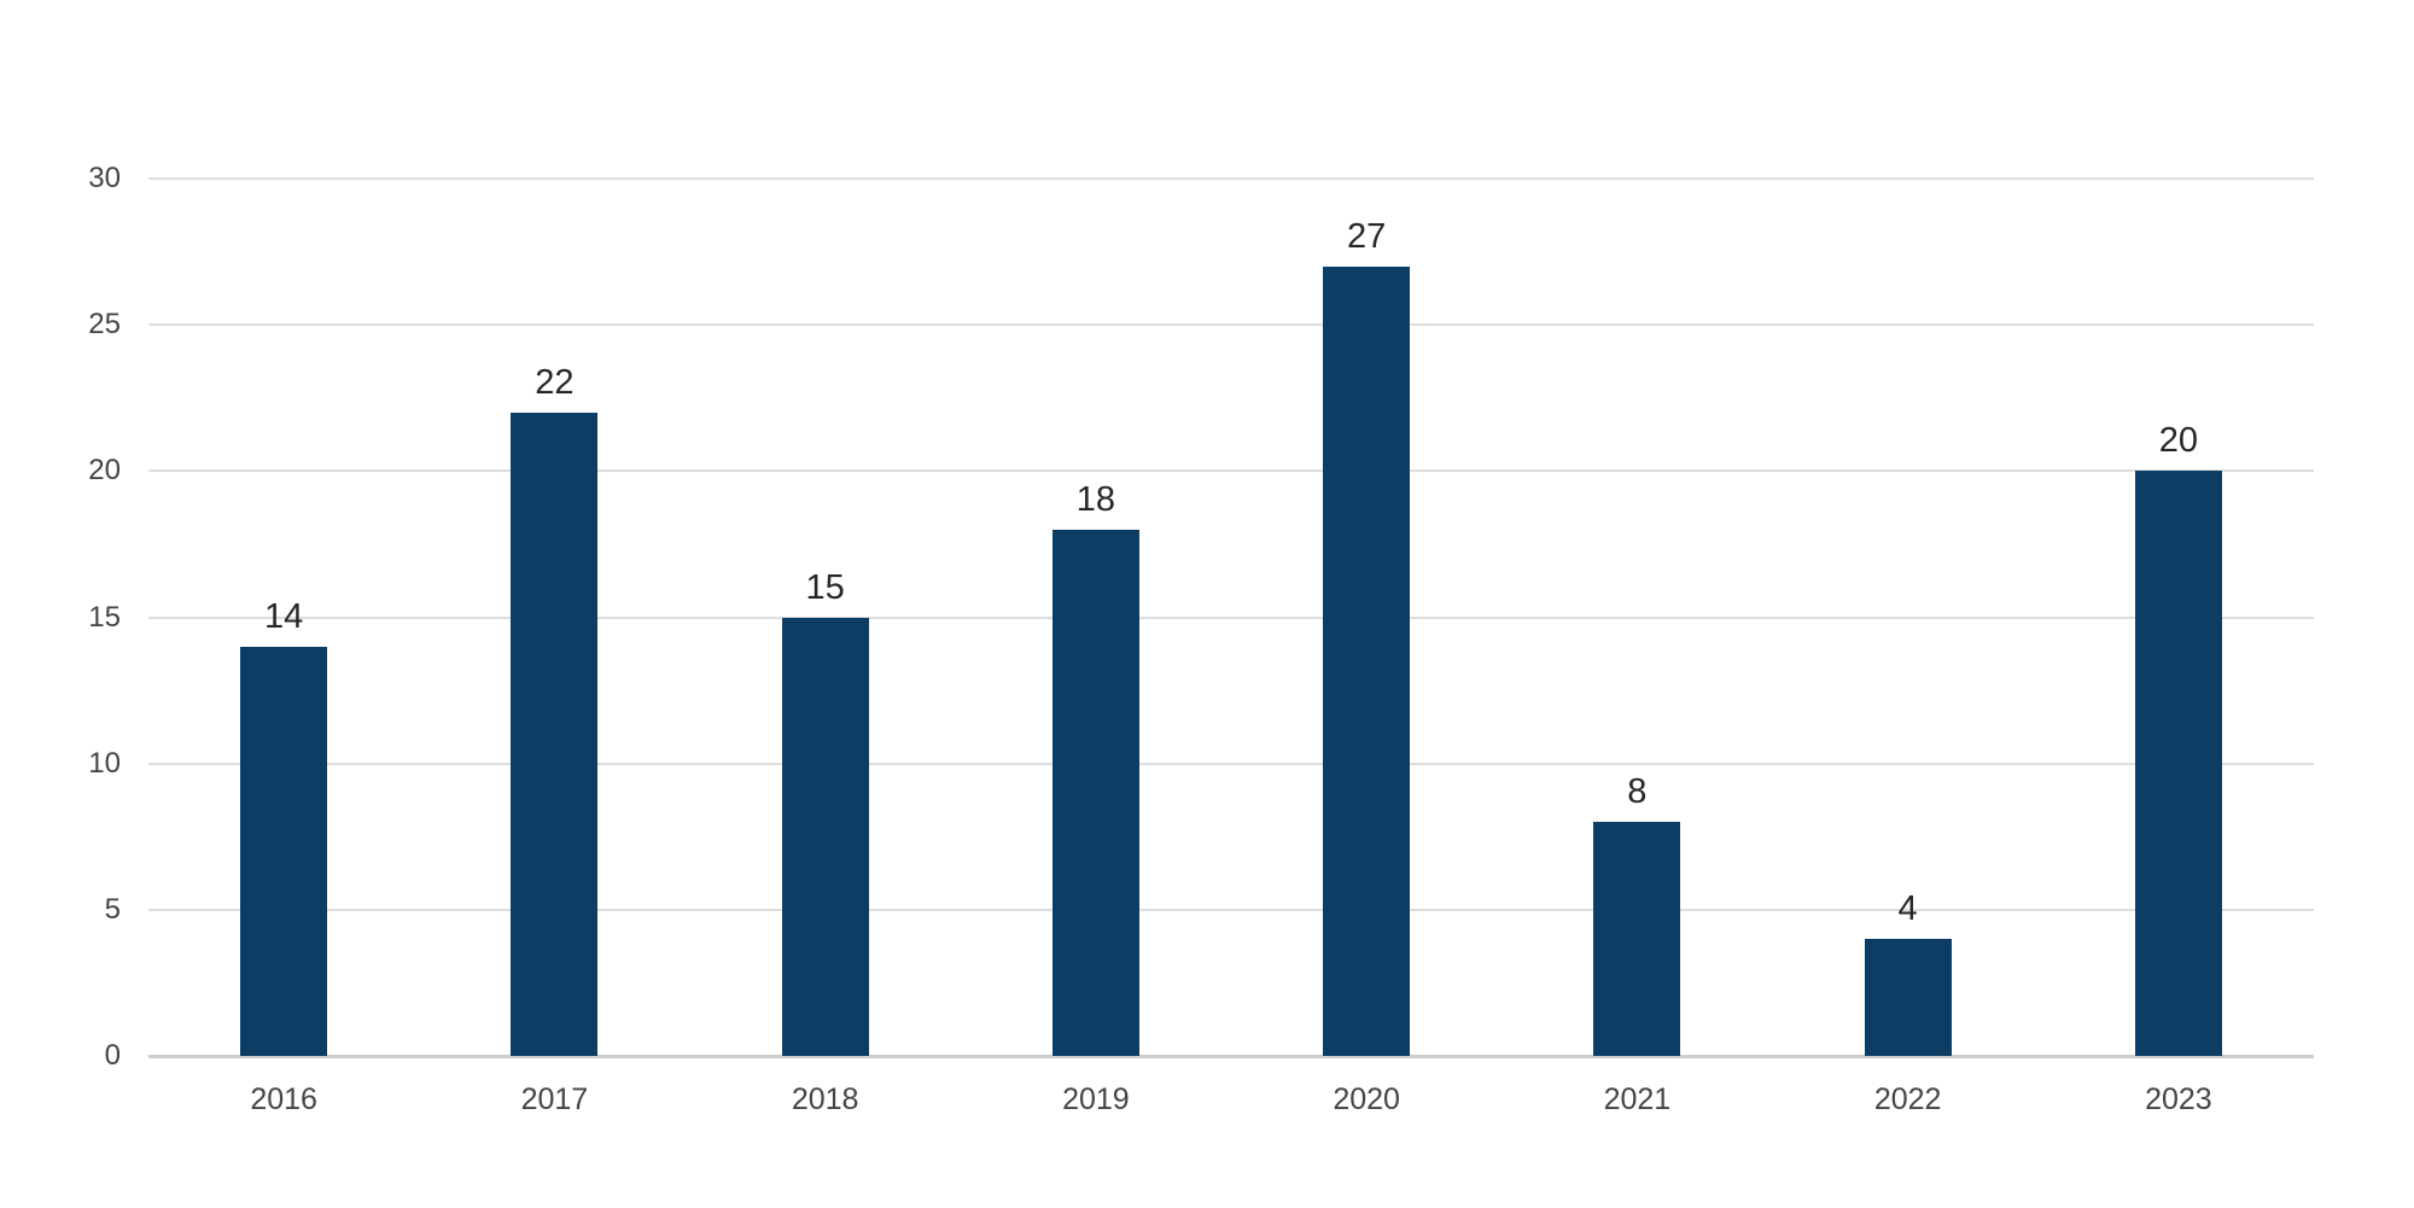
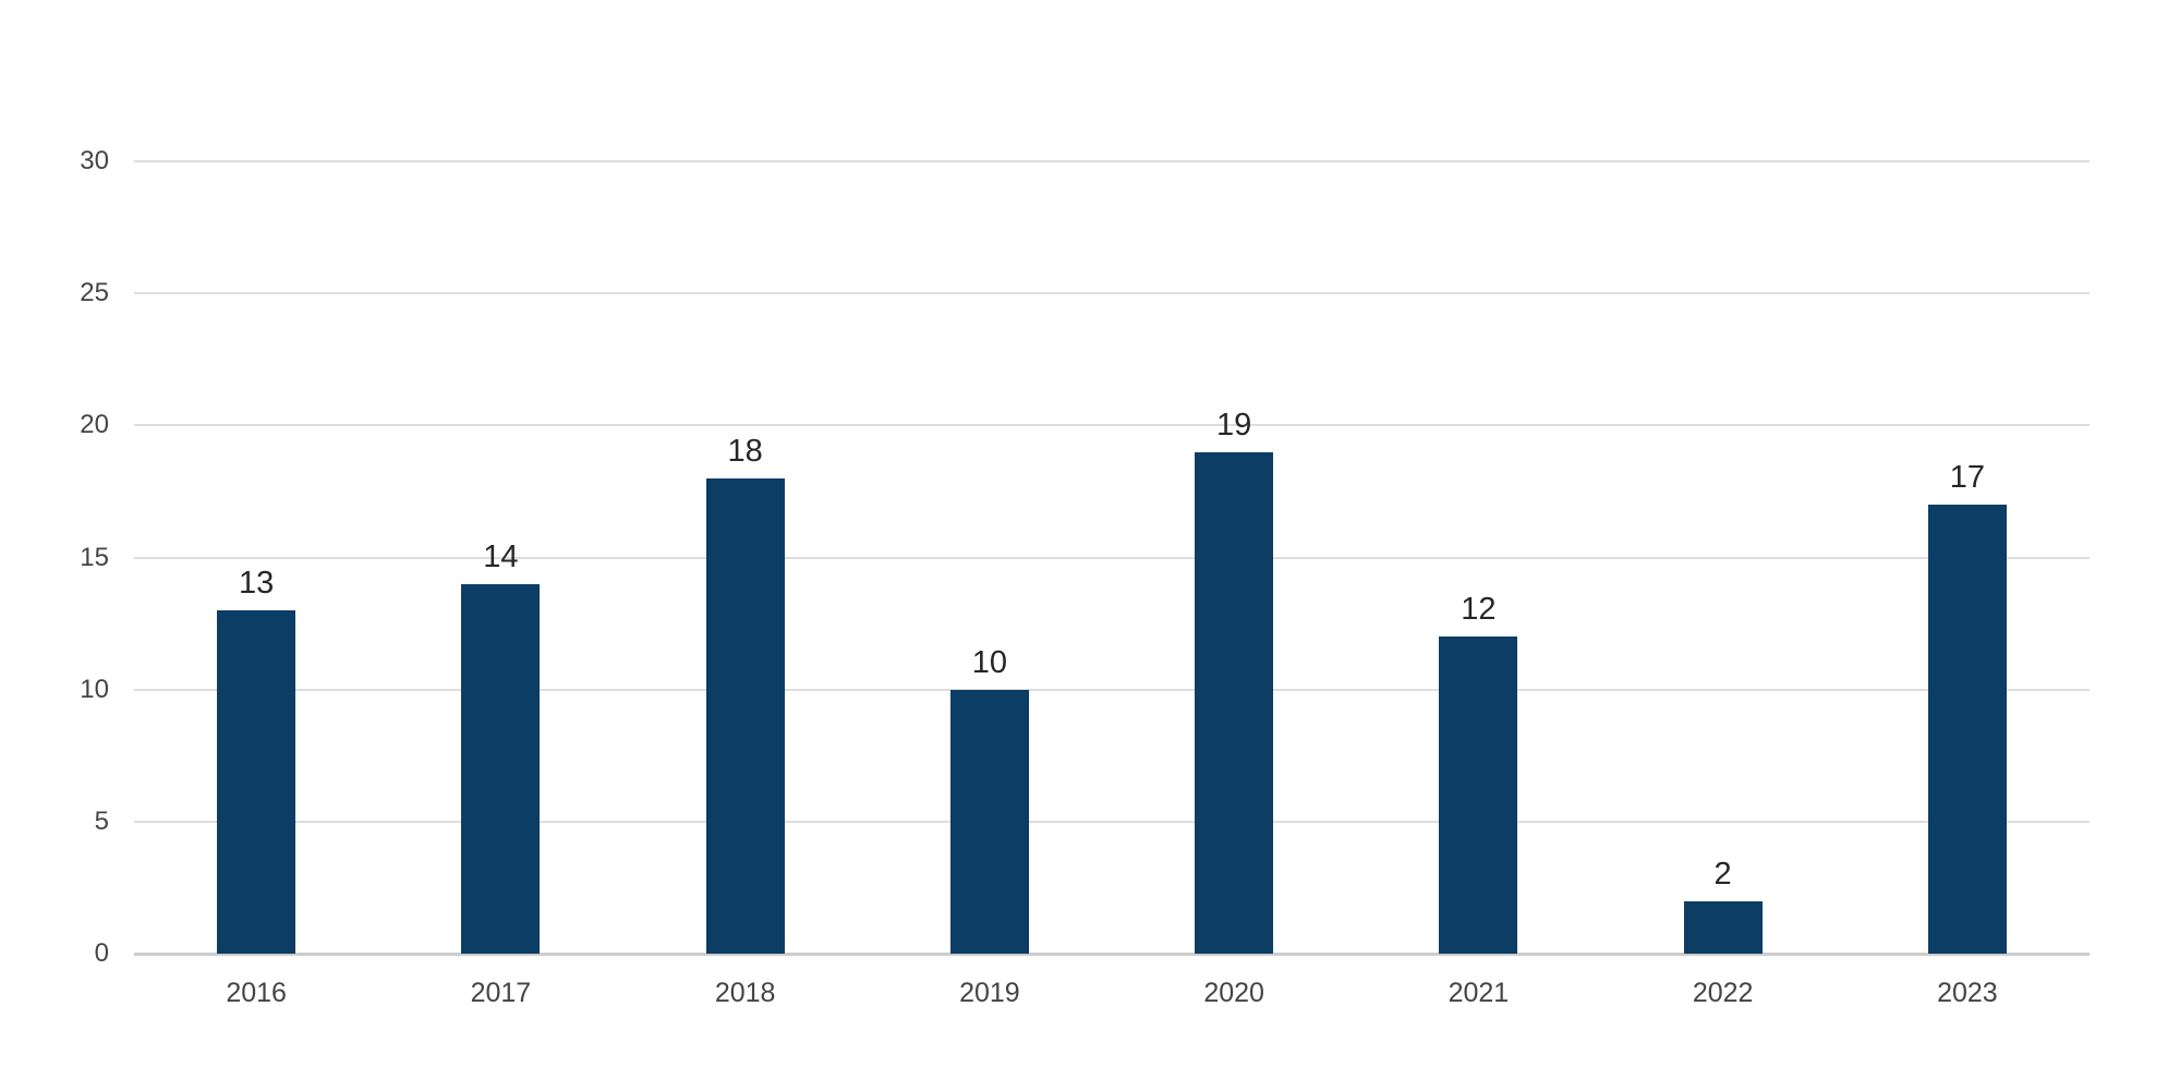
2016: 14 -> 13
2017: 22 -> 14
2018: 15 -> 18
2019: 18 -> 10
2020: 27 -> 19
2021: 8 -> 12
2022: 4 -> 2
2023: 20 -> 17
